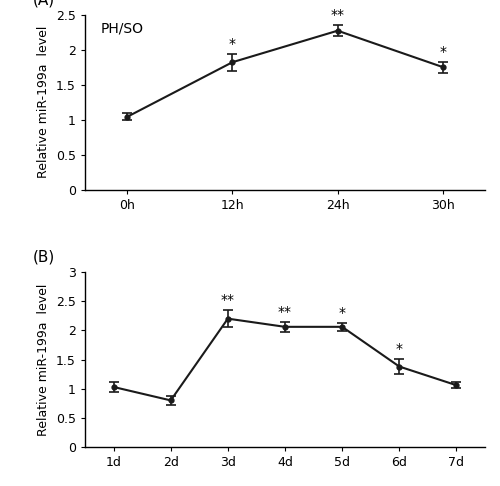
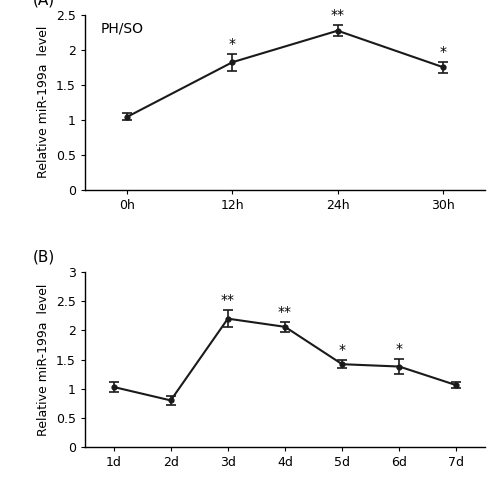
5d: 2.06 -> 1.42
